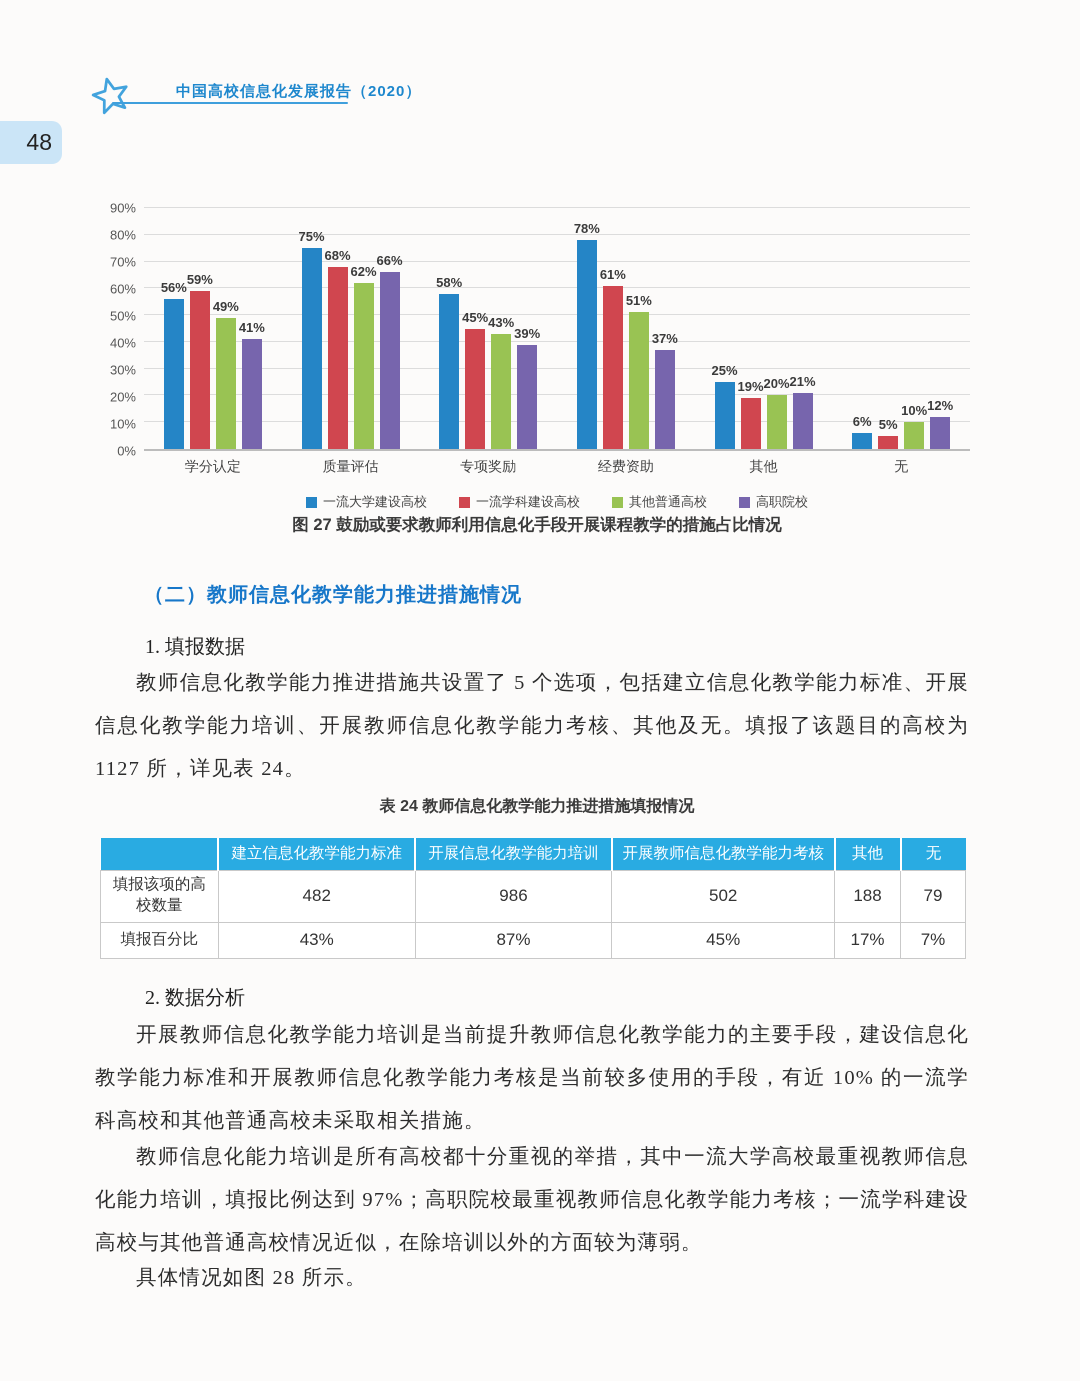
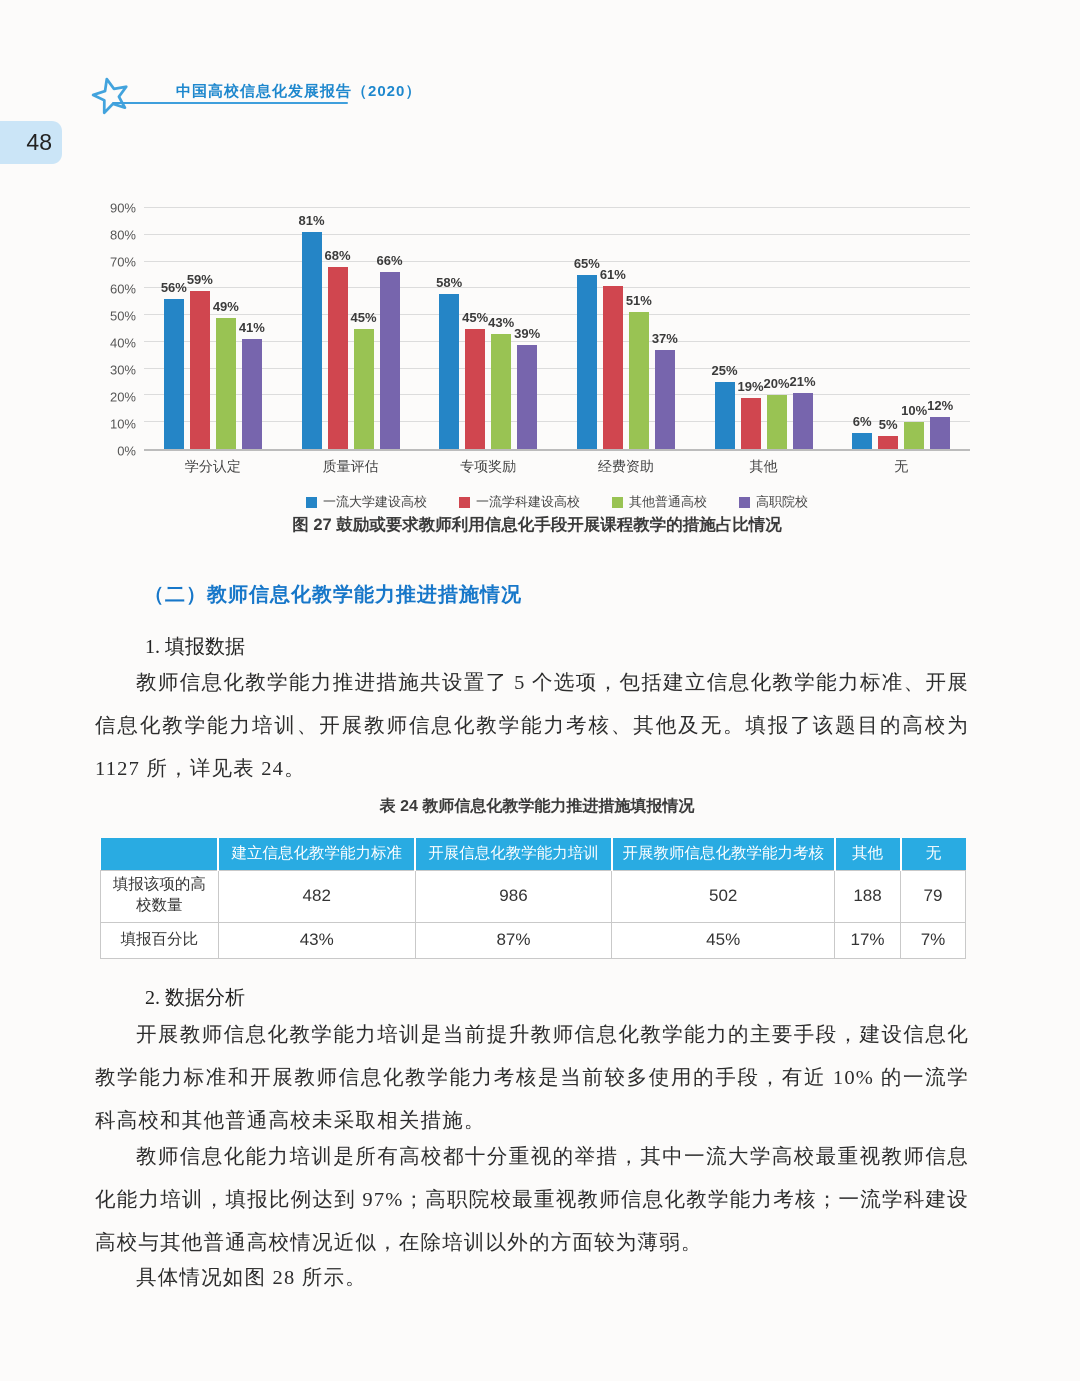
一流大学建设高校/质量评估: 75% -> 81%
其他普通高校/质量评估: 62% -> 45%
一流大学建设高校/经费资助: 78% -> 65%
